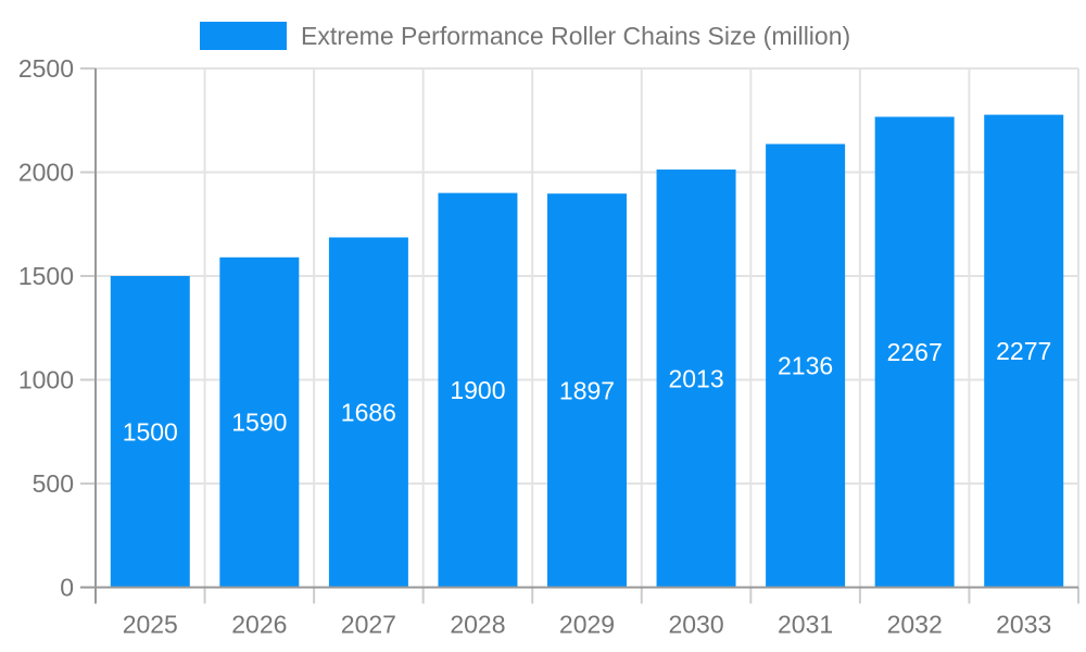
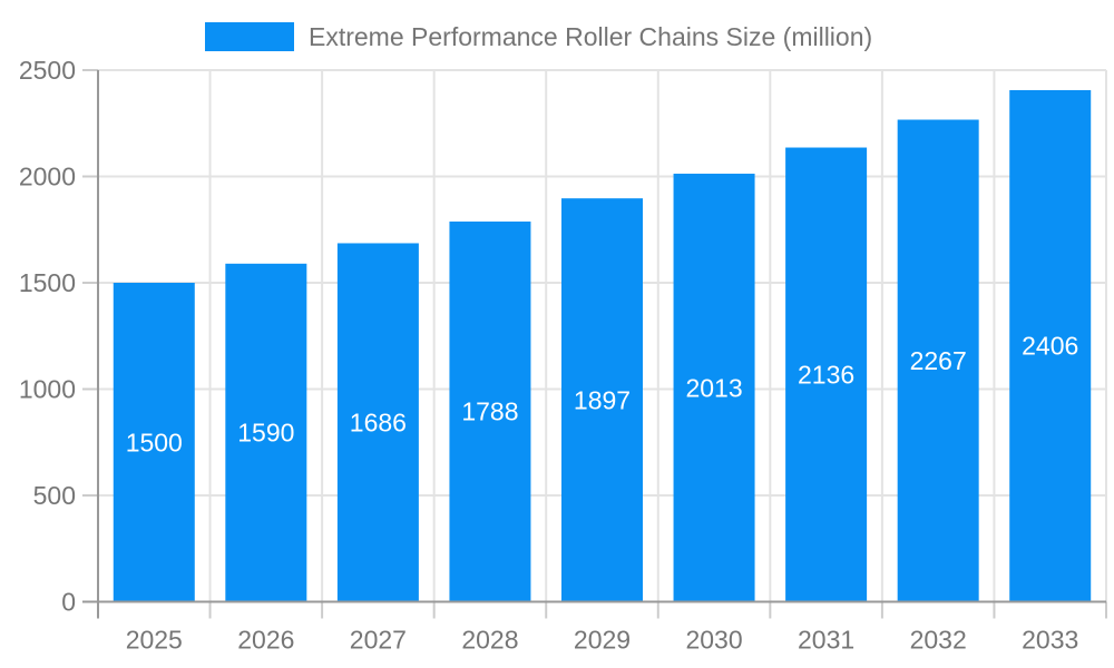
2028: 1900 -> 1788
2033: 2277 -> 2406
